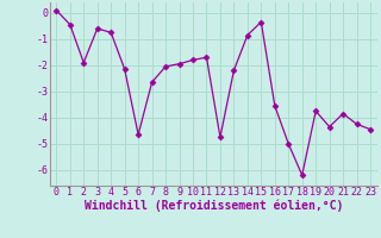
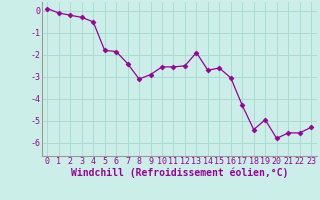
1: -0.45 -> -0.10
2: -1.90 -> -0.20
3: -0.60 -> -0.30
4: -0.75 -> -0.50
5: -2.15 -> -1.80
6: -4.65 -> -1.85
7: -2.65 -> -2.40
8: -2.05 -> -3.10
9: -1.95 -> -2.90
10: -1.80 -> -2.55
11: -1.70 -> -2.55
12: -4.75 -> -2.50
13: -2.20 -> -1.90
14: -0.85 -> -2.70
15: -0.35 -> -2.60
16: -3.55 -> -3.05
17: -5.00 -> -4.30
18: -6.20 -> -5.40
19: -3.75 -> -4.95
20: -4.35 -> -5.80
21: -3.85 -> -5.55
22: -4.25 -> -5.55
23: -4.45 -> -5.30
